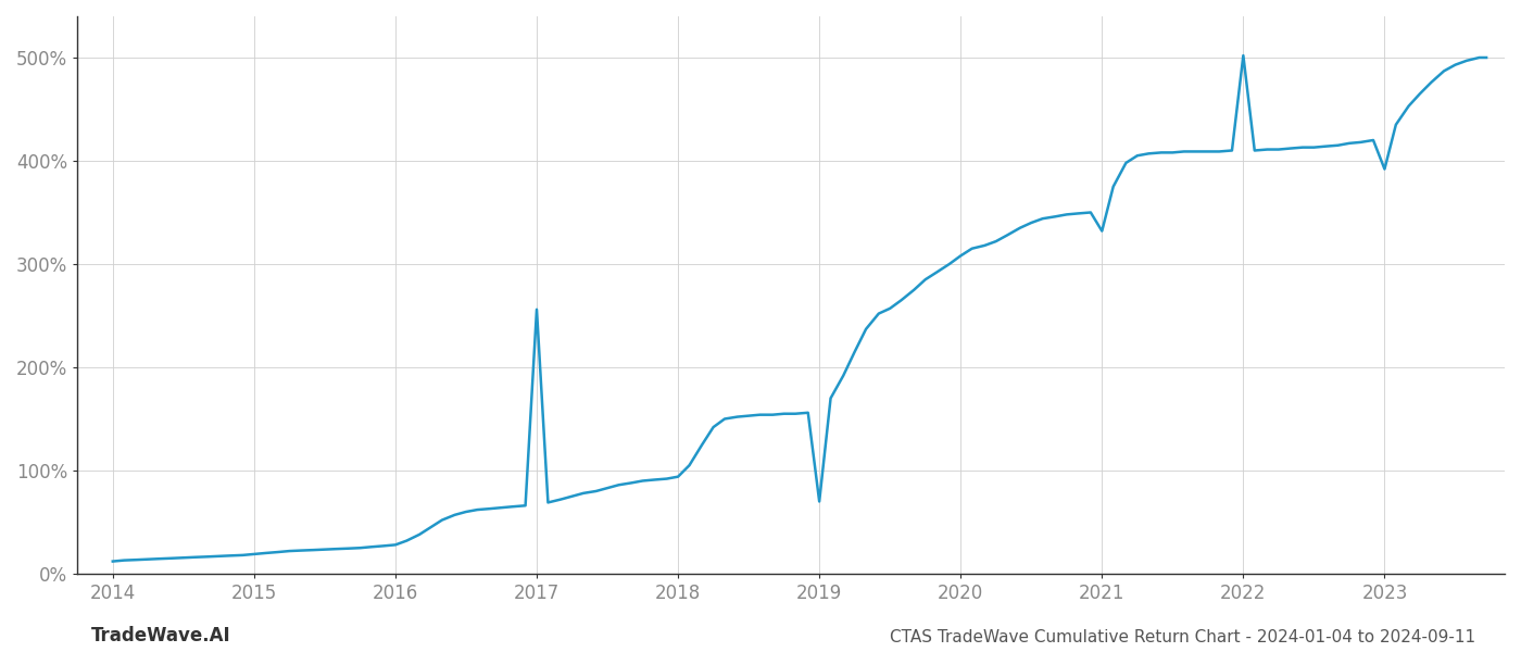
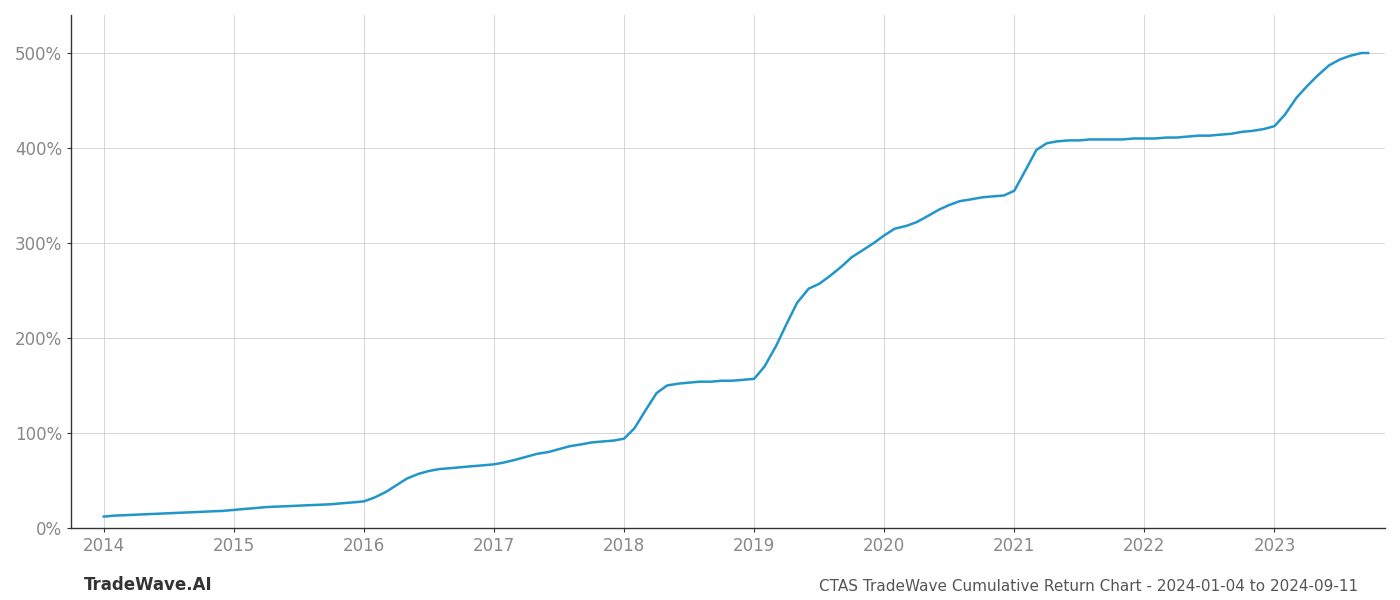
2017: 256% -> 67%
2019: 70% -> 157%
2021: 332% -> 355%
2022: 502% -> 410%
2023: 392% -> 423%
